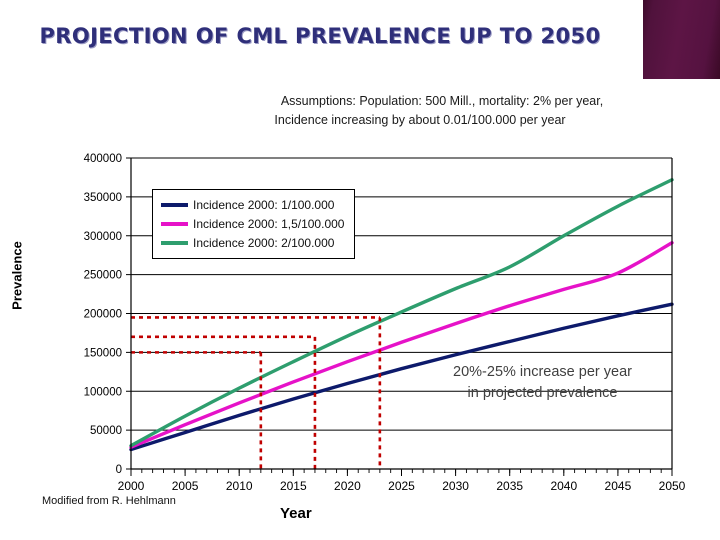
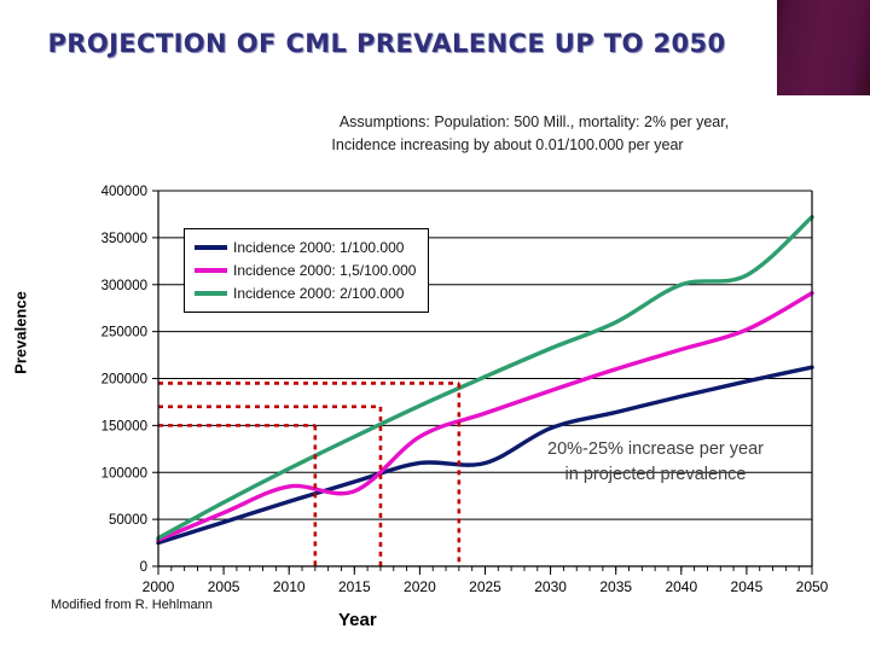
Incidence 2000: 1,5/100.000/2015: 110000 -> 80000
Incidence 2000: 1/100.000/2025: 130000 -> 110000
Incidence 2000: 2/100.000/2045: 340000 -> 310000
